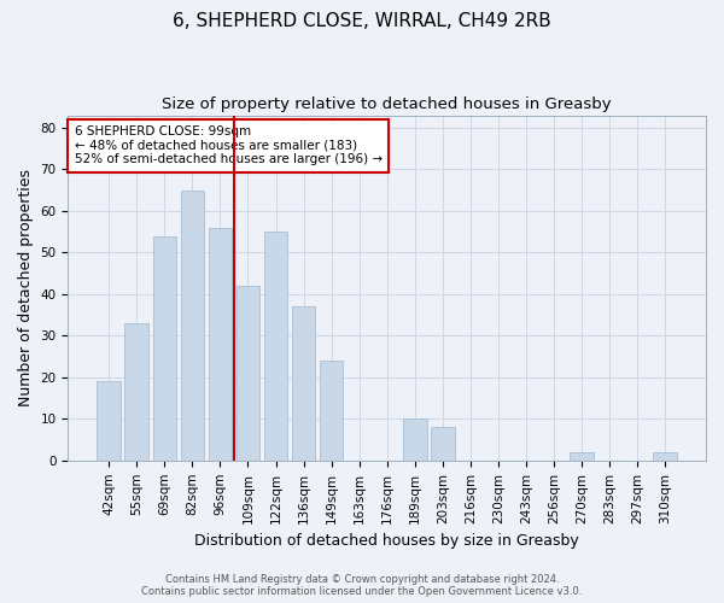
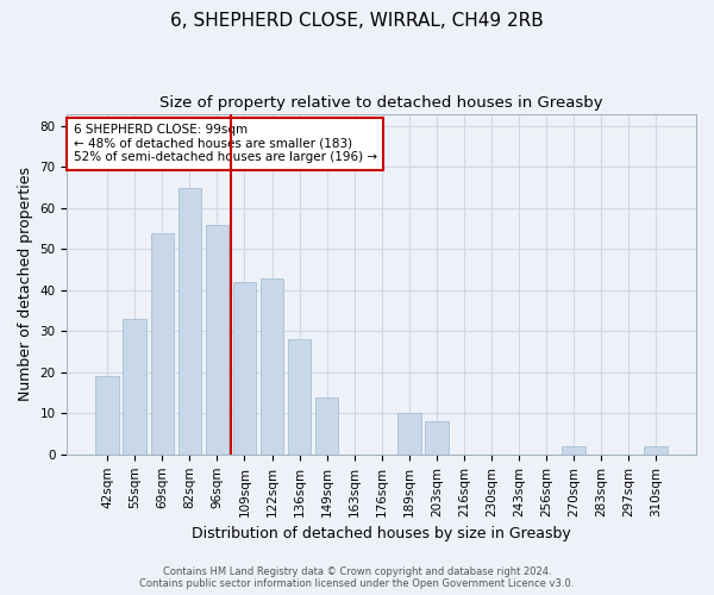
122sqm: 55 -> 43
136sqm: 37 -> 28
149sqm: 24 -> 14
